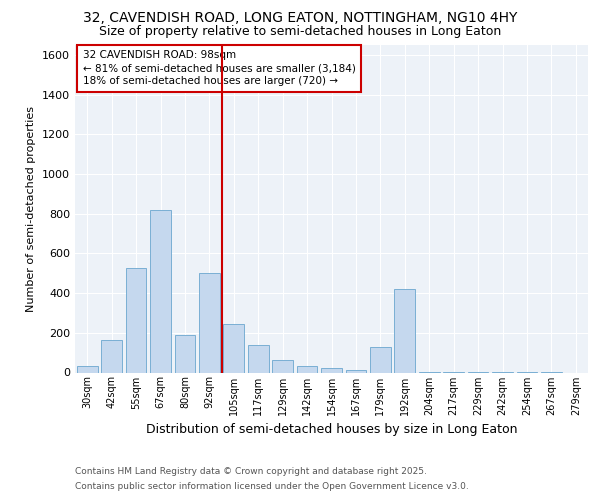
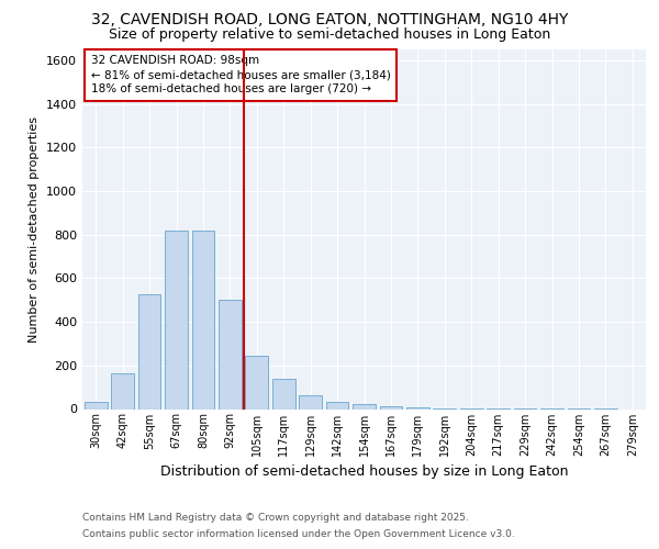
80sqm: 190 -> 820
179sqm: 130 -> 10
192sqm: 420 -> 0
